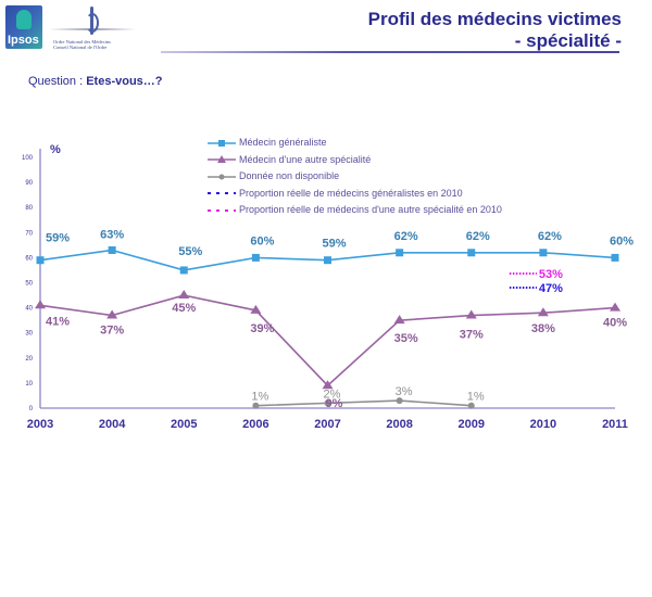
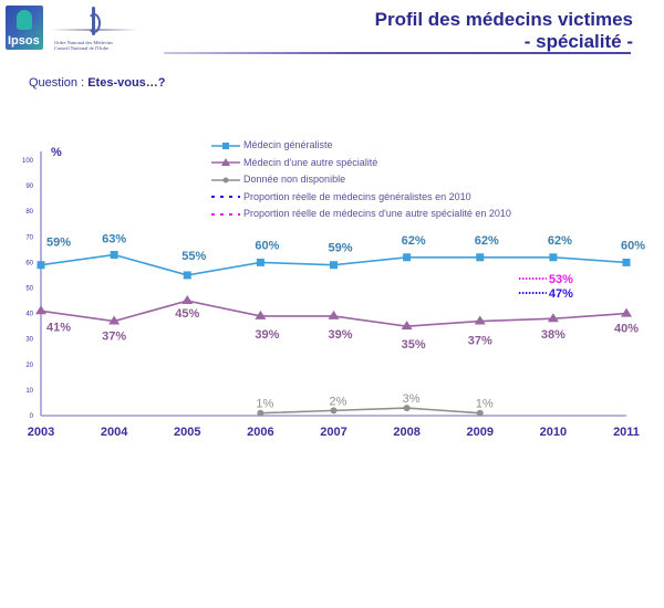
Médecin d'une autre spécialité/2007: 9% -> 39%
